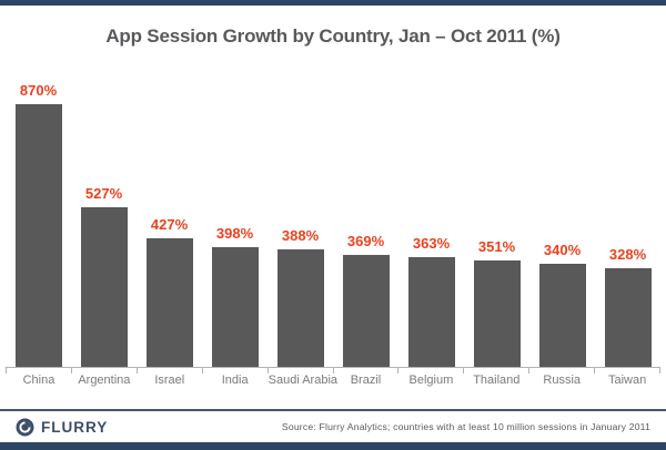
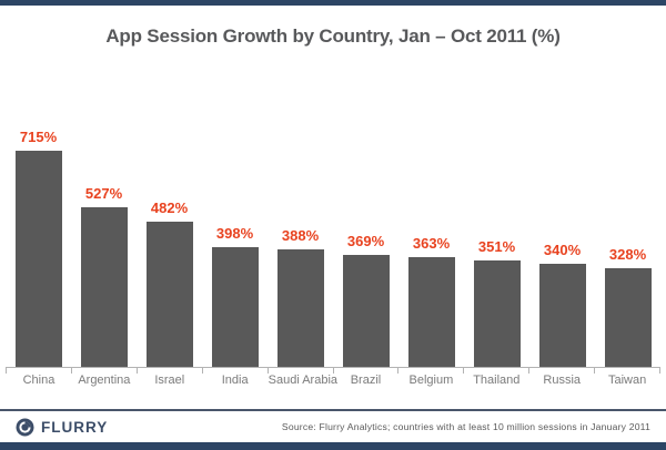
China: 870% -> 715%
Israel: 427% -> 482%
